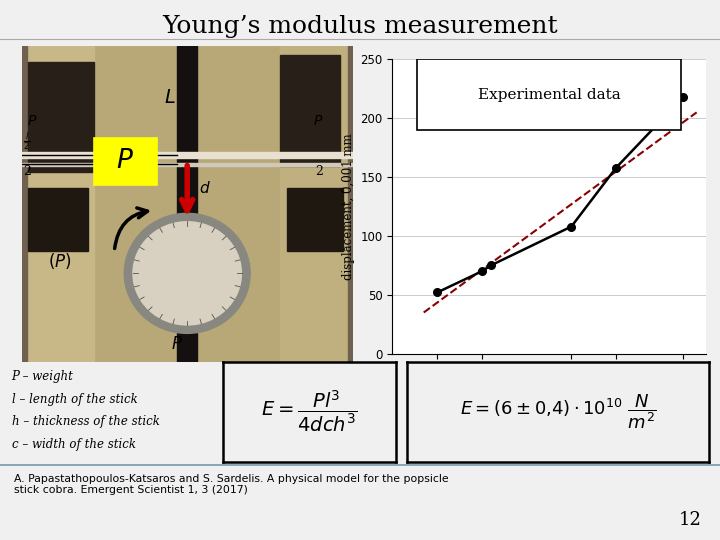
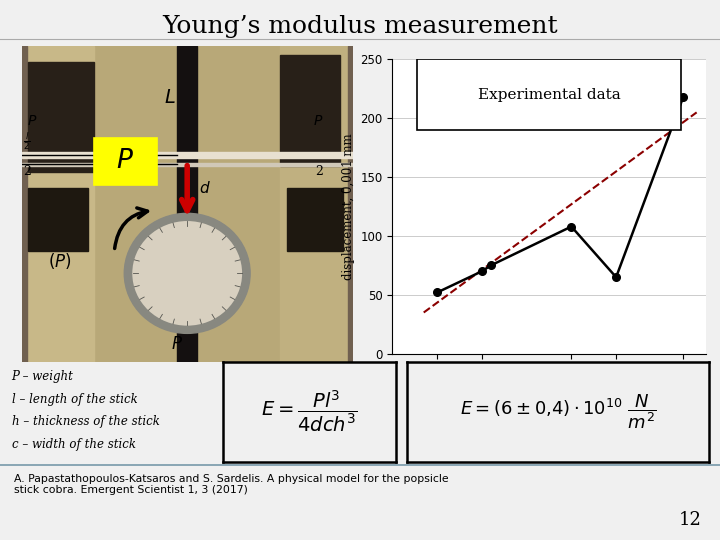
3: 158 -> 65
